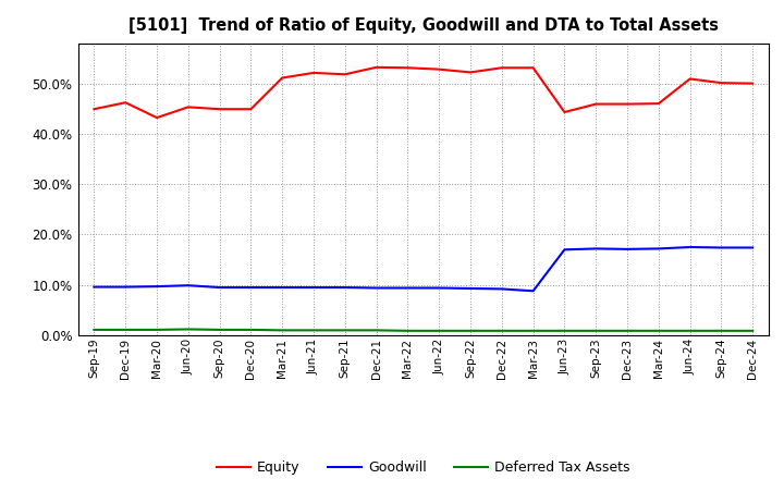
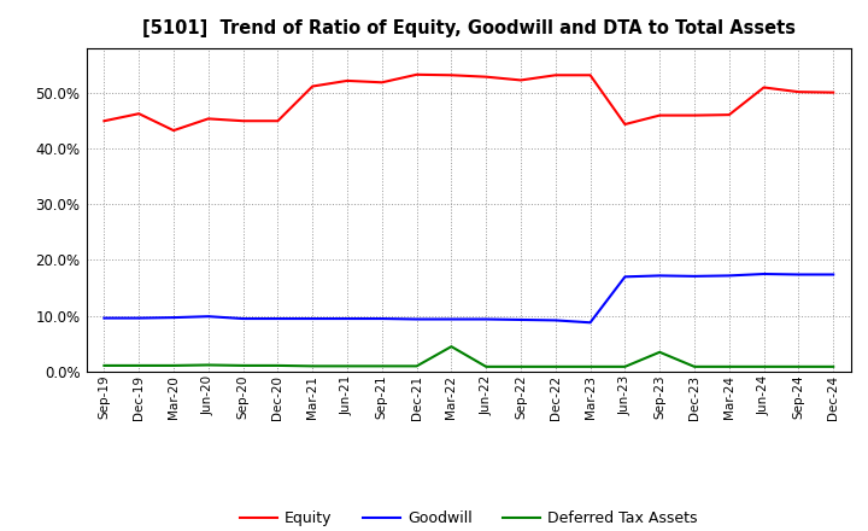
Deferred Tax Assets/Mar-22: 0.9% -> 4.5%
Deferred Tax Assets/Sep-23: 0.9% -> 3.5%
